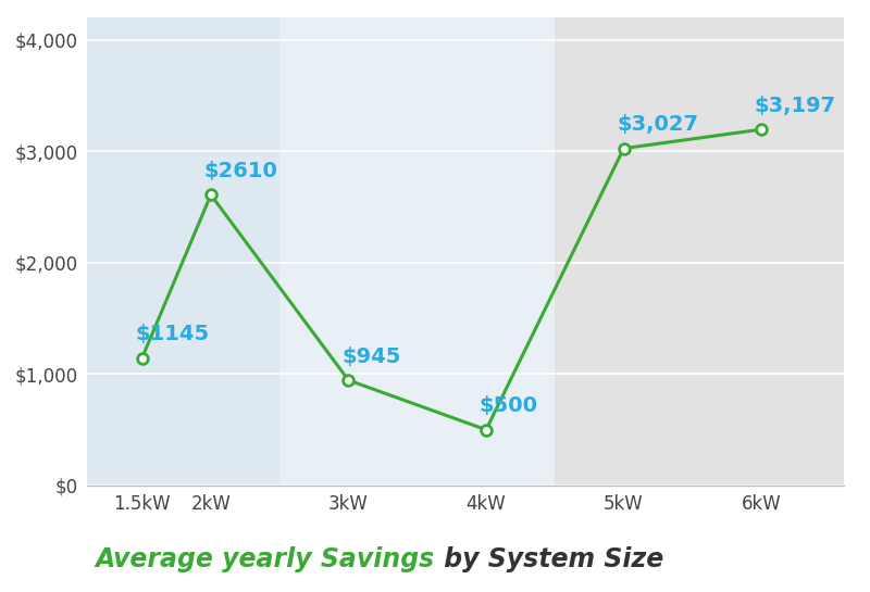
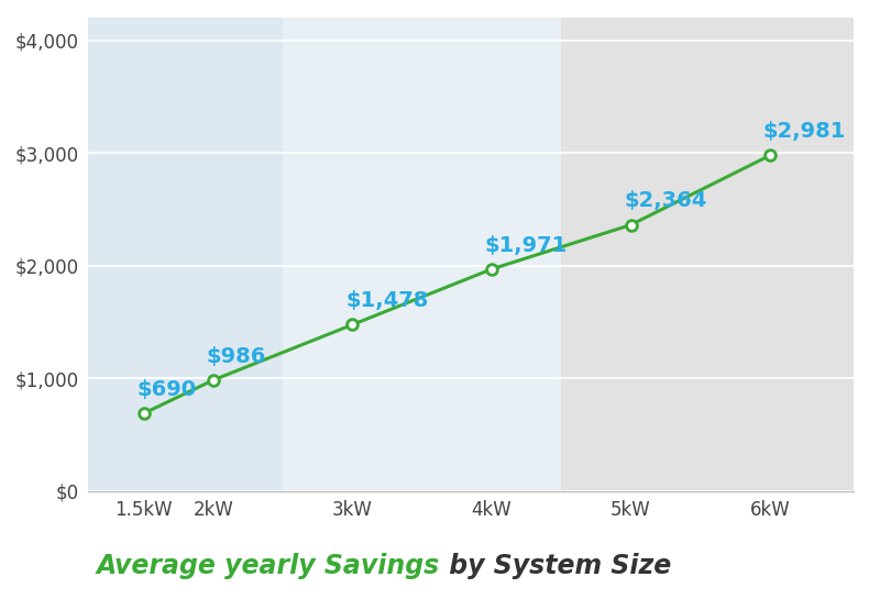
1.5kW: $1145 -> $690
2kW: $2610 -> $986
3kW: $945 -> $1,478
4kW: $500 -> $1,971
5kW: $3,027 -> $2,364
6kW: $3,197 -> $2,981
